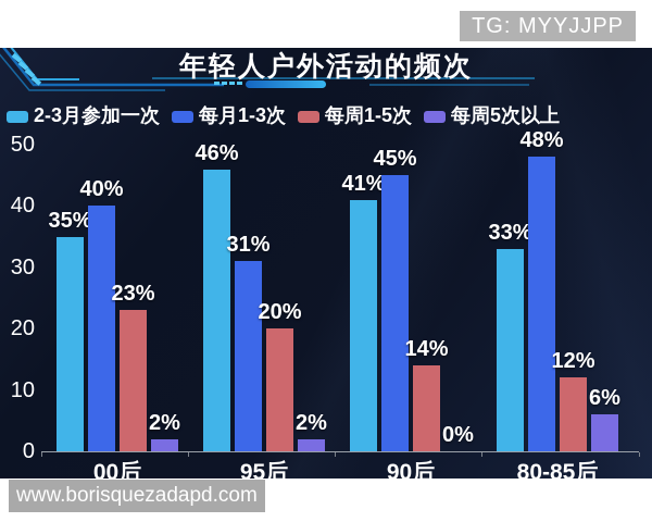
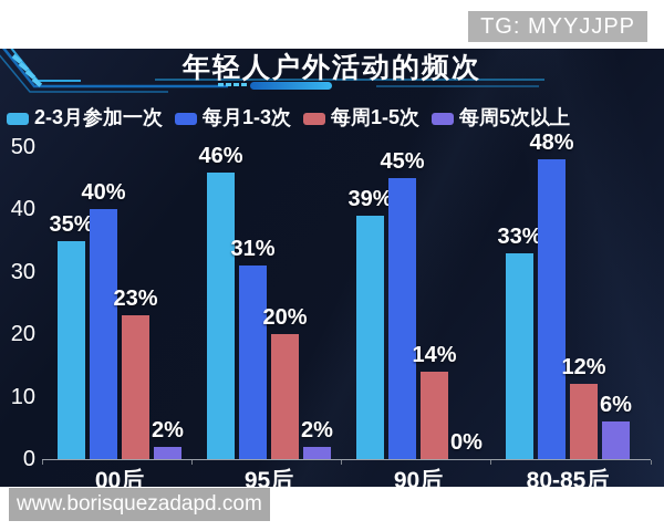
2-3月参加一次/90后: 41% -> 39%
